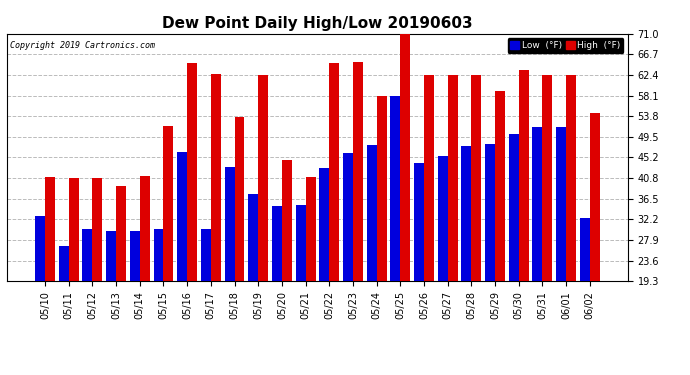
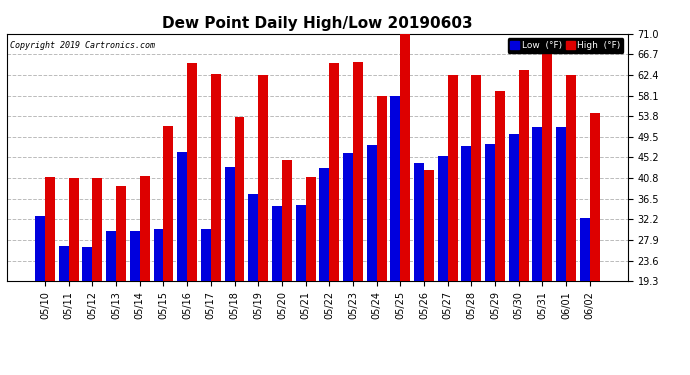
Low (°F)/05/12: 30.2 -> 26.5
High (°F)/05/26: 62.4 -> 42.5
High (°F)/05/31: 62.4 -> 67.0
